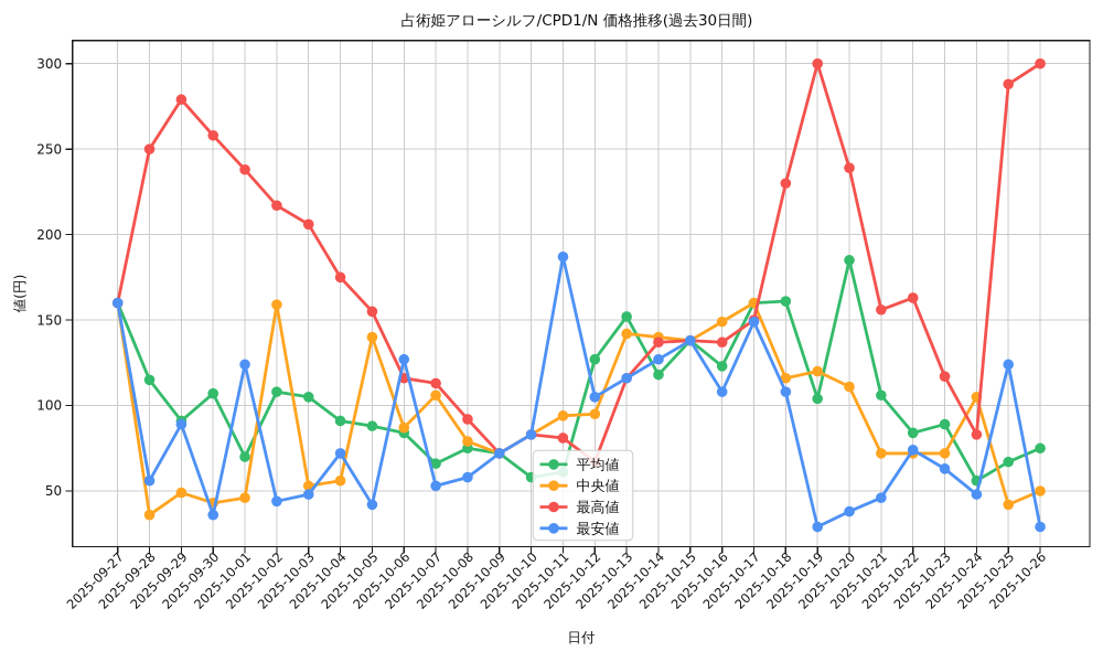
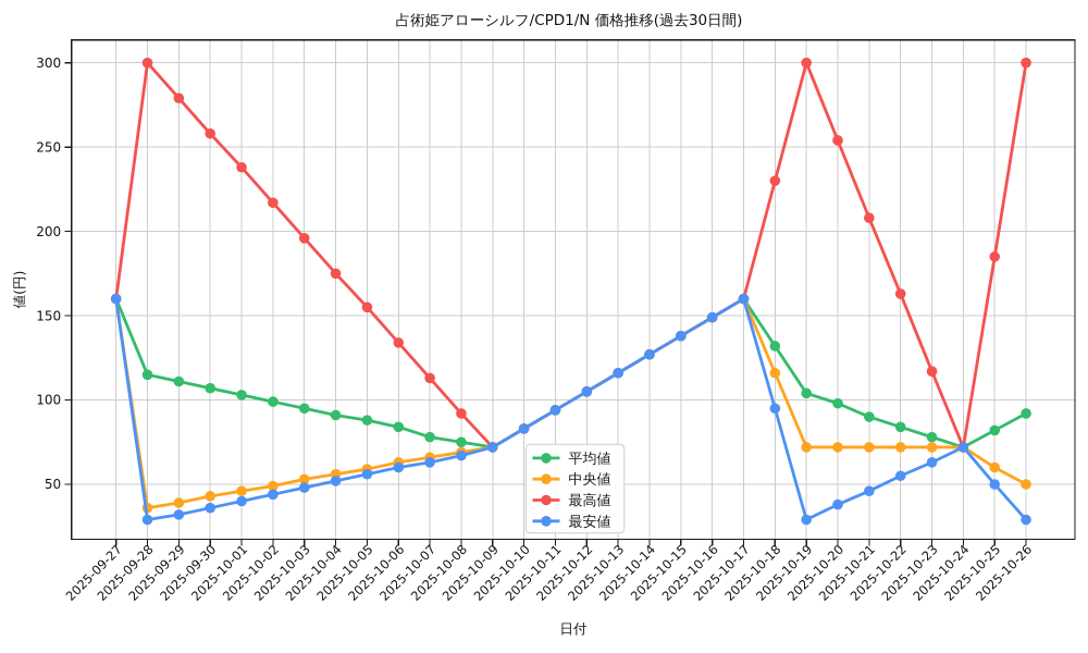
最高値/2025-09-28: 250 -> 300
最安値/2025-09-28: 56 -> 29
平均値/2025-09-29: 91 -> 111
中央値/2025-09-29: 49 -> 39
最安値/2025-09-29: 89 -> 32
平均値/2025-10-01: 70 -> 103
最安値/2025-10-01: 124 -> 40
平均値/2025-10-02: 108 -> 99
中央値/2025-10-02: 159 -> 49
平均値/2025-10-03: 105 -> 95
最高値/2025-10-03: 206 -> 196
最安値/2025-10-04: 72 -> 52
中央値/2025-10-05: 140 -> 59
最安値/2025-10-05: 42 -> 56
中央値/2025-10-06: 87 -> 63
最高値/2025-10-06: 116 -> 134
最安値/2025-10-06: 127 -> 60
平均値/2025-10-07: 66 -> 78
中央値/2025-10-07: 106 -> 66
最安値/2025-10-07: 53 -> 63
中央値/2025-10-08: 79 -> 69
最安値/2025-10-08: 58 -> 67
平均値/2025-10-10: 58 -> 83
平均値/2025-10-11: 61 -> 94
最高値/2025-10-11: 81 -> 94
最安値/2025-10-11: 187 -> 94
平均値/2025-10-12: 127 -> 105
中央値/2025-10-12: 95 -> 105
最高値/2025-10-12: 67 -> 105
平均値/2025-10-13: 152 -> 116
中央値/2025-10-13: 142 -> 116
平均値/2025-10-14: 118 -> 127
中央値/2025-10-14: 140 -> 127
最高値/2025-10-14: 137 -> 127
平均値/2025-10-16: 123 -> 149
最高値/2025-10-16: 137 -> 149
最安値/2025-10-16: 108 -> 149
最高値/2025-10-17: 150 -> 160
最安値/2025-10-17: 149 -> 160
平均値/2025-10-18: 161 -> 132
最安値/2025-10-18: 108 -> 95
中央値/2025-10-19: 120 -> 72
平均値/2025-10-20: 185 -> 98
中央値/2025-10-20: 111 -> 72
最高値/2025-10-20: 239 -> 254
平均値/2025-10-21: 106 -> 90
最高値/2025-10-21: 156 -> 208
最安値/2025-10-22: 74 -> 55
平均値/2025-10-23: 89 -> 78
平均値/2025-10-24: 56 -> 72
中央値/2025-10-24: 105 -> 72
最高値/2025-10-24: 83 -> 72
最安値/2025-10-24: 48 -> 72
平均値/2025-10-25: 67 -> 82
中央値/2025-10-25: 42 -> 60
最高値/2025-10-25: 288 -> 185
最安値/2025-10-25: 124 -> 50
平均値/2025-10-26: 75 -> 92
